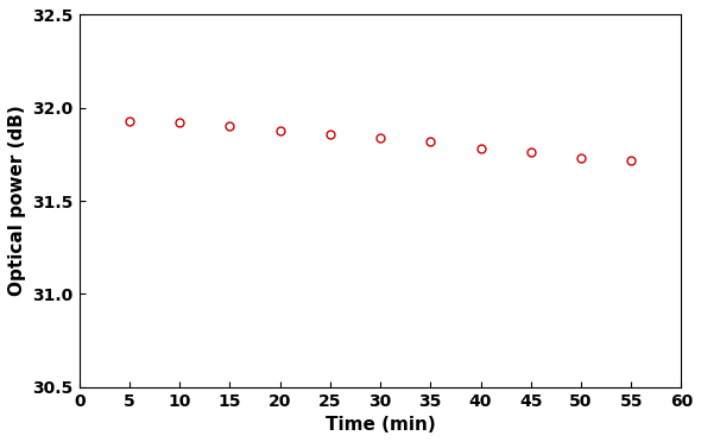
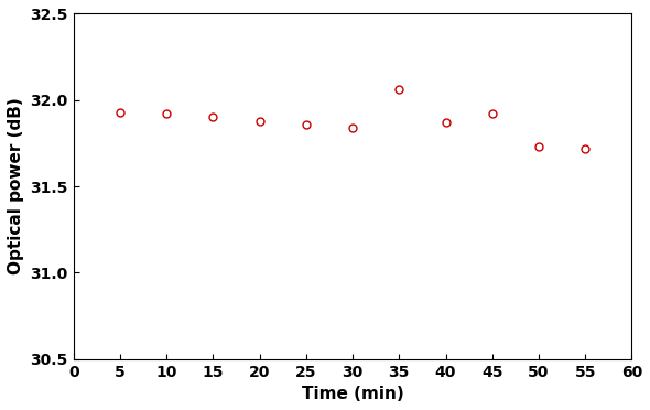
35: 31.82 -> 32.06
40: 31.78 -> 31.87
45: 31.76 -> 31.92
